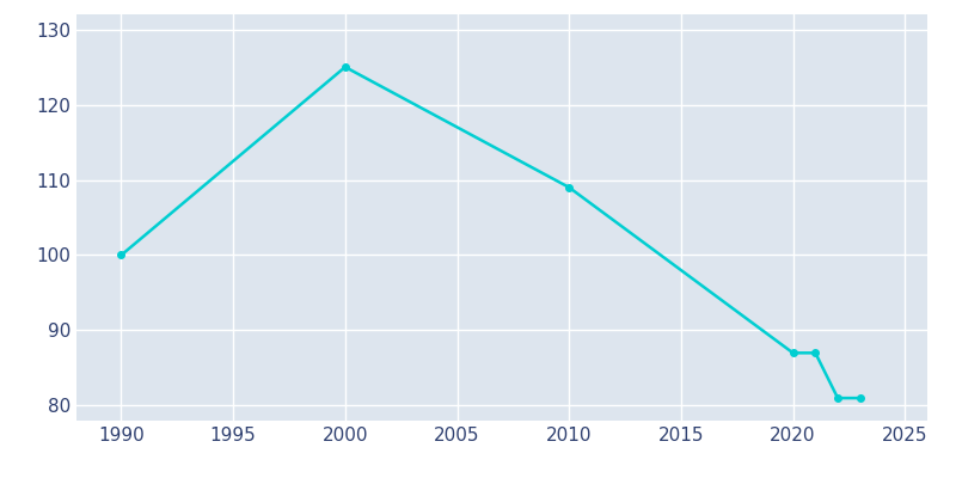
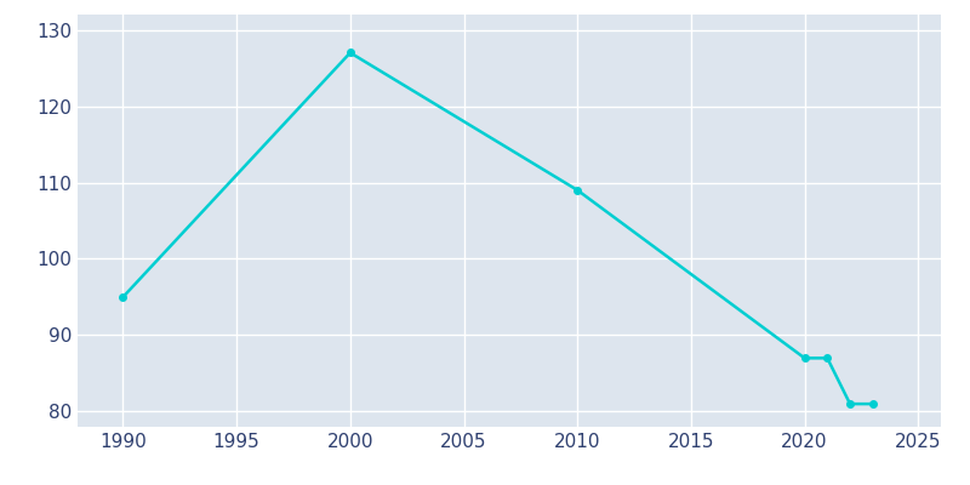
1990: 100 -> 95
2000: 125 -> 127
